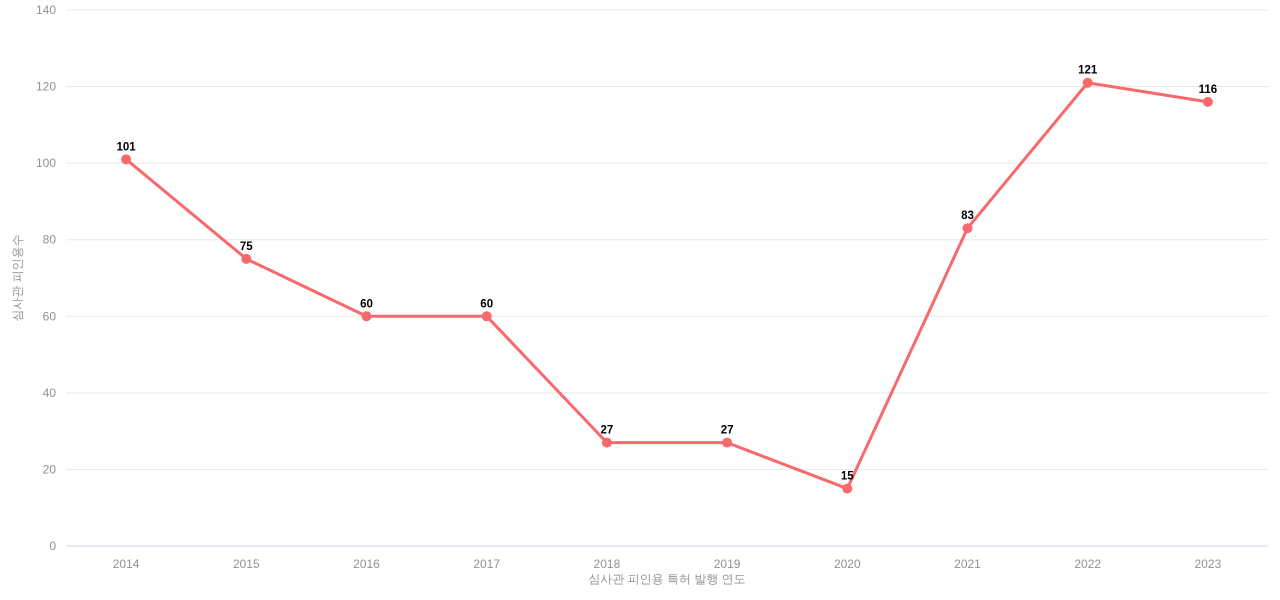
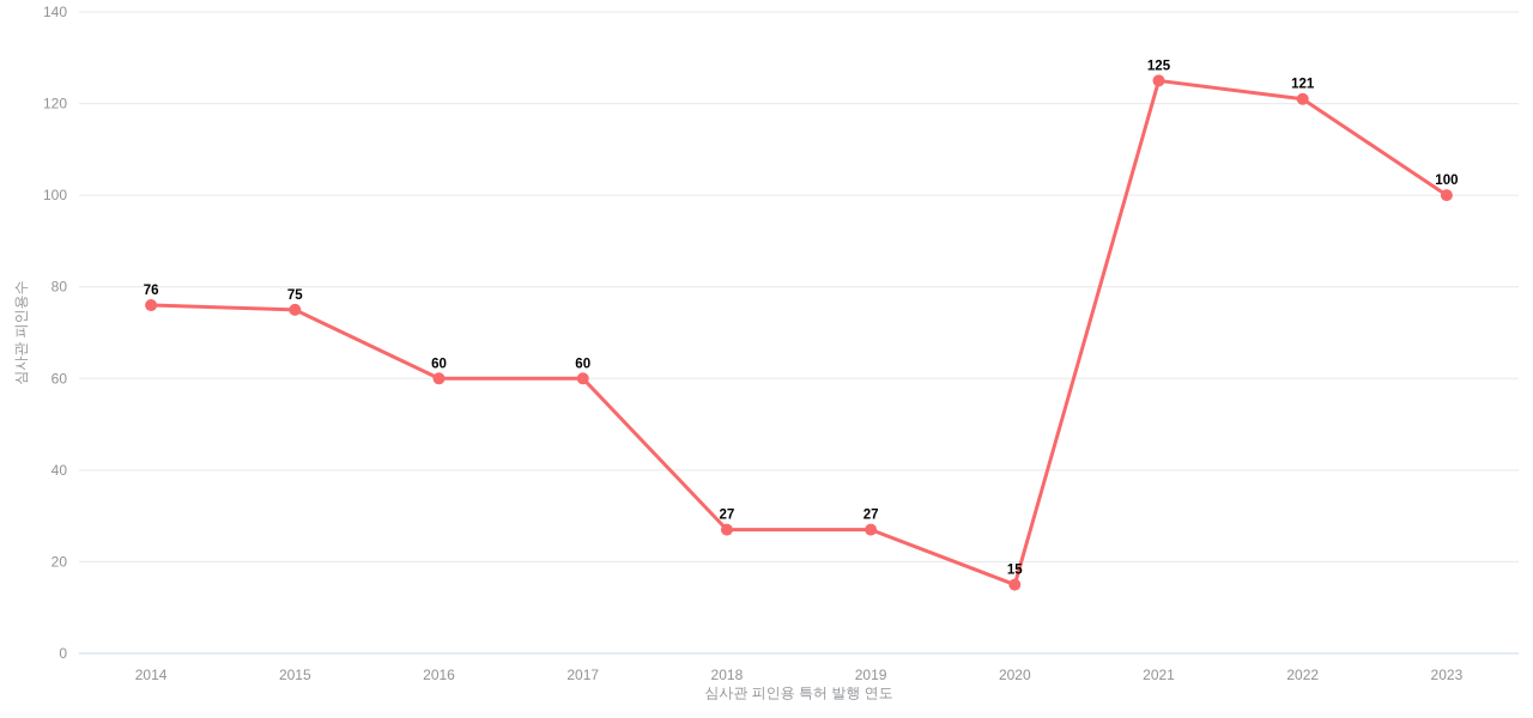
2014: 101 -> 76
2021: 83 -> 125
2023: 116 -> 100
